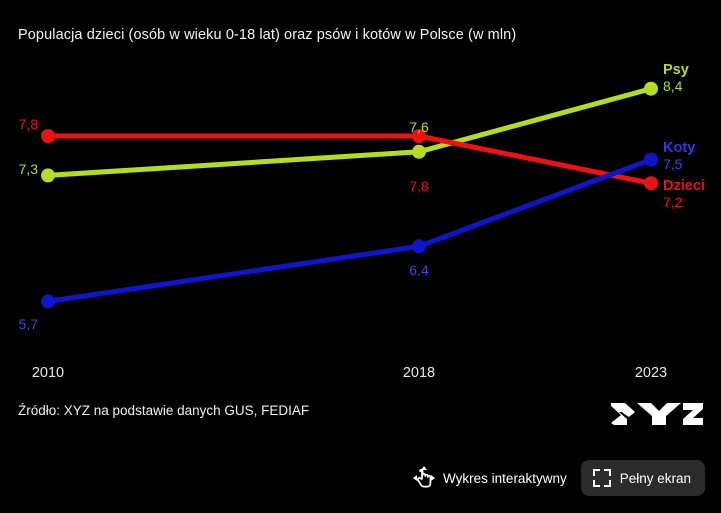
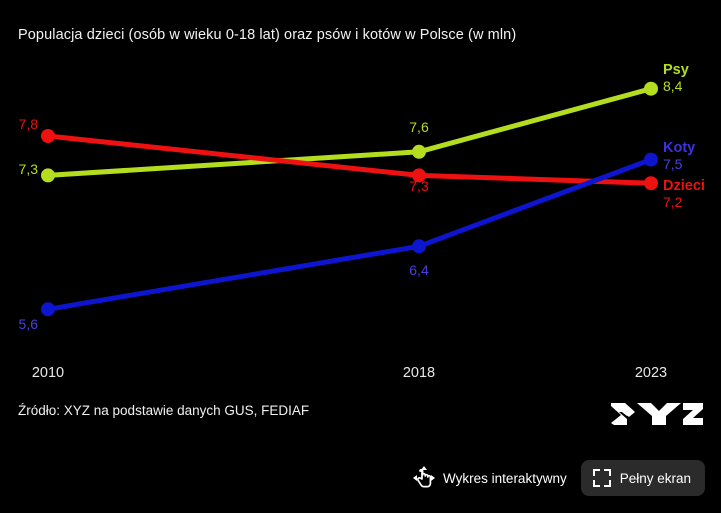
Koty/2010: 5,7 -> 5,6
Dzieci/2018: 7,8 -> 7,3
